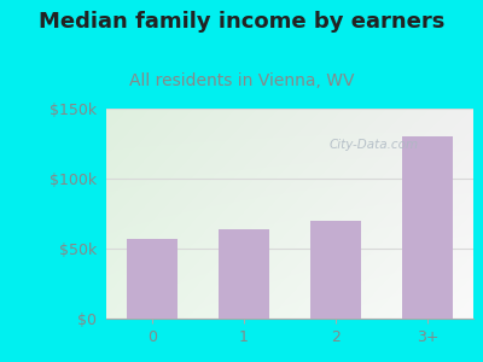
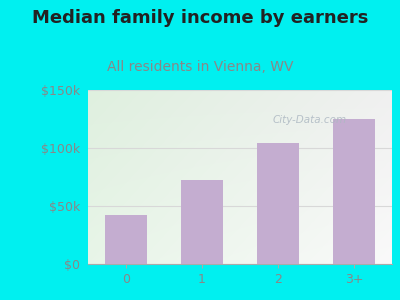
0: $57k -> $42k
1: $64k -> $72k
2: $70k -> $104k
3+: $130k -> $125k
